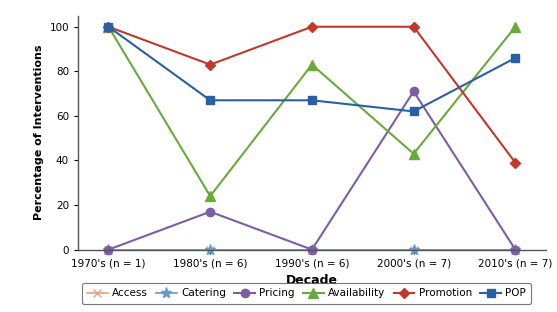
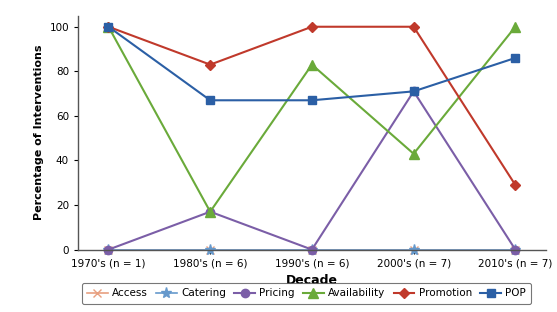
Availability/1980's (n = 6): 24 -> 17
POP/2000's (n = 7): 62 -> 71
Promotion/2010's (n = 7): 39 -> 29
